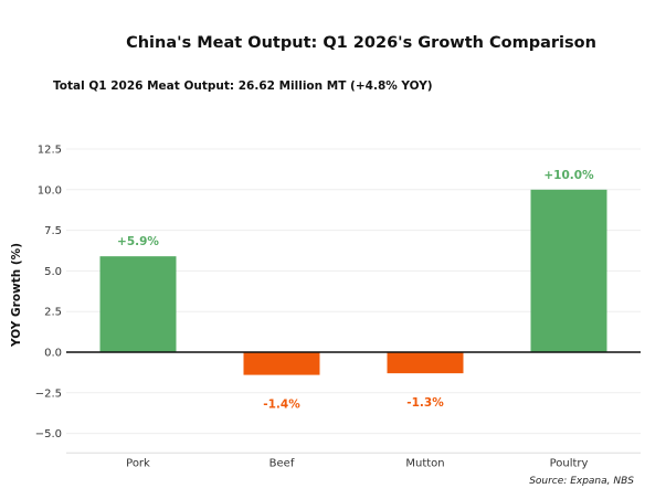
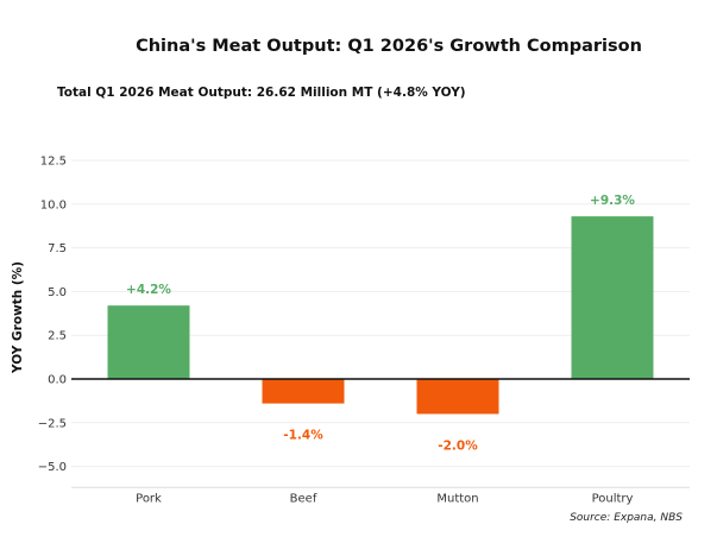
Pork: +5.9% -> +4.2%
Mutton: -1.3% -> -2.0%
Poultry: +10.0% -> +9.3%
